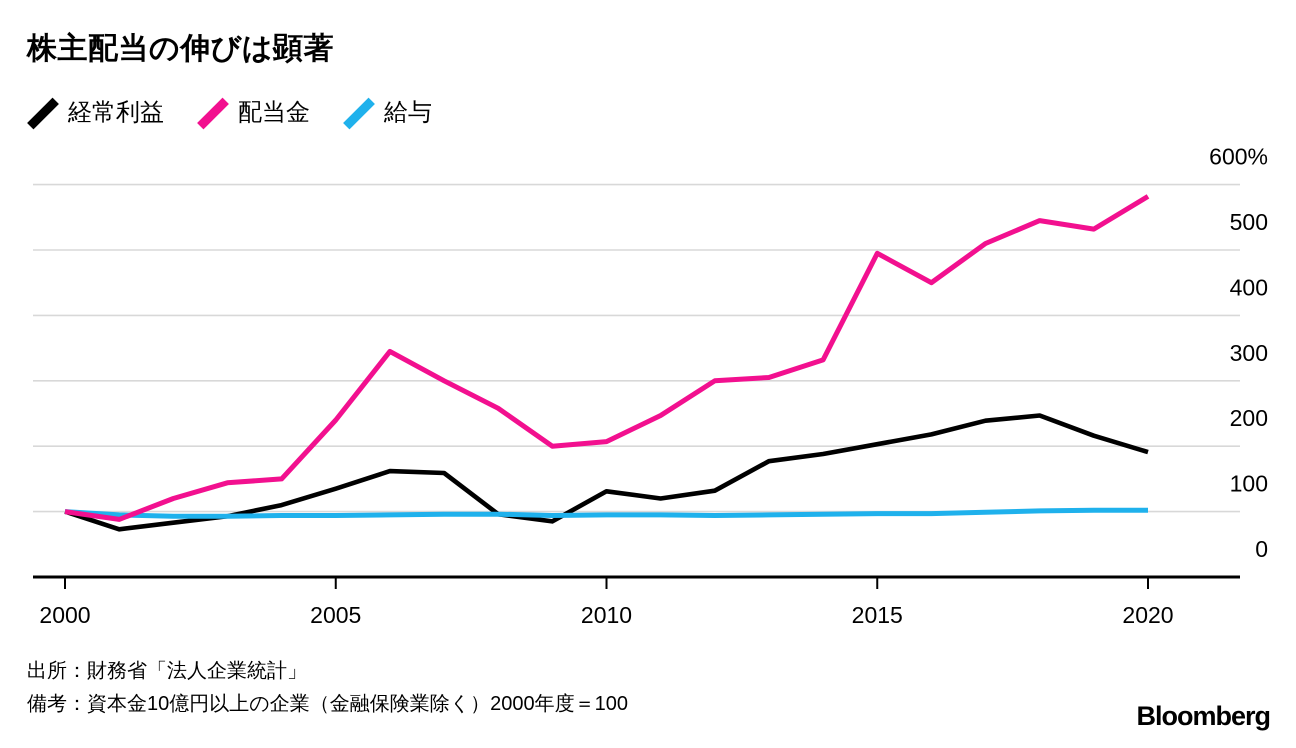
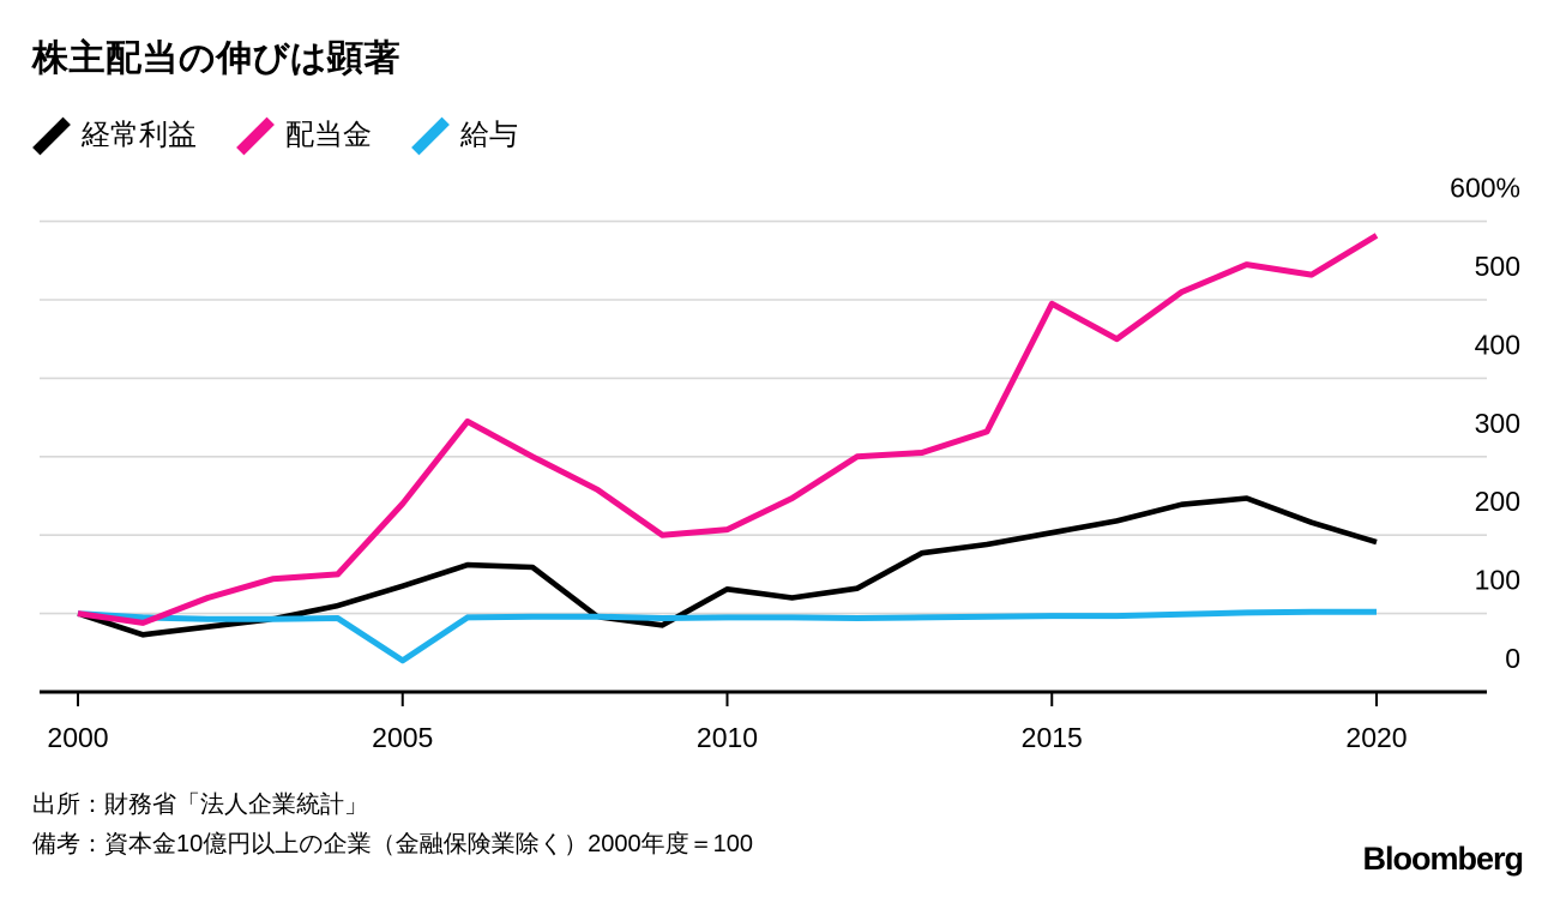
給与/2005: 90% -> 40%
